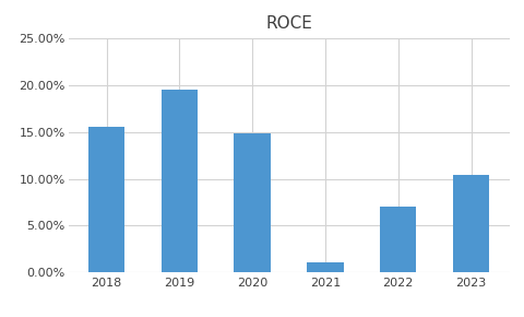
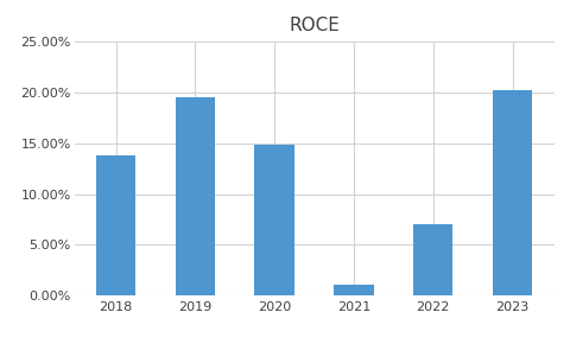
2018: 15.5% -> 13.8%
2023: 10.4% -> 20.2%
